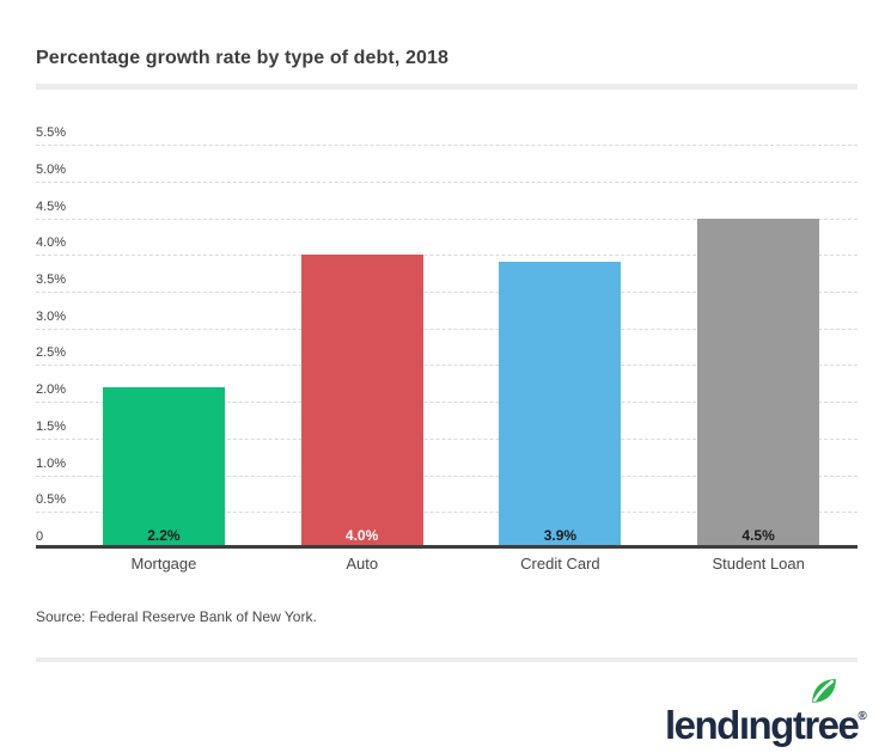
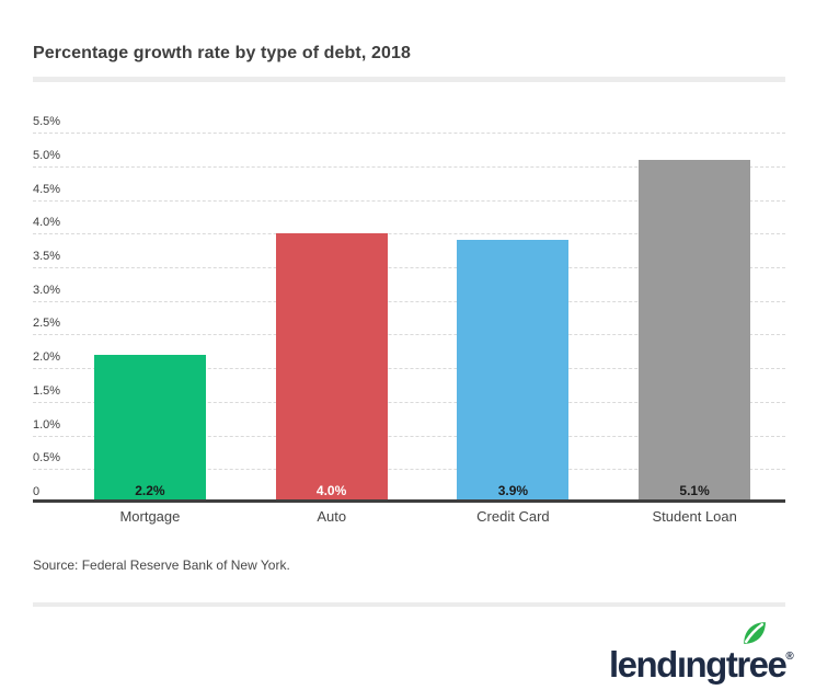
Student Loan: 4.5% -> 5.1%
